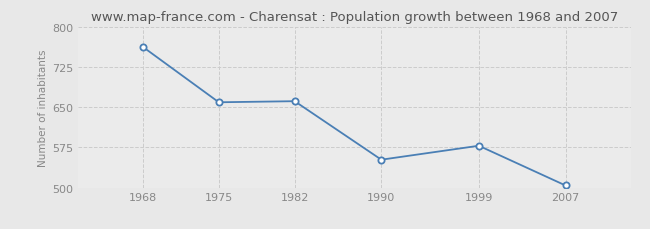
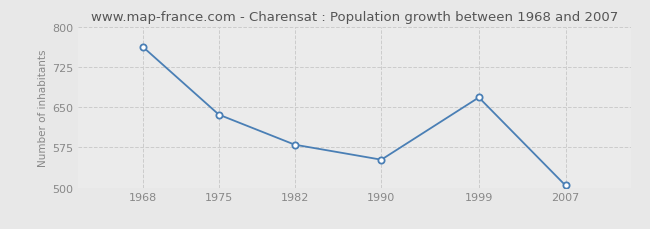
1975: 659 -> 636
1982: 661 -> 580
1999: 578 -> 668
